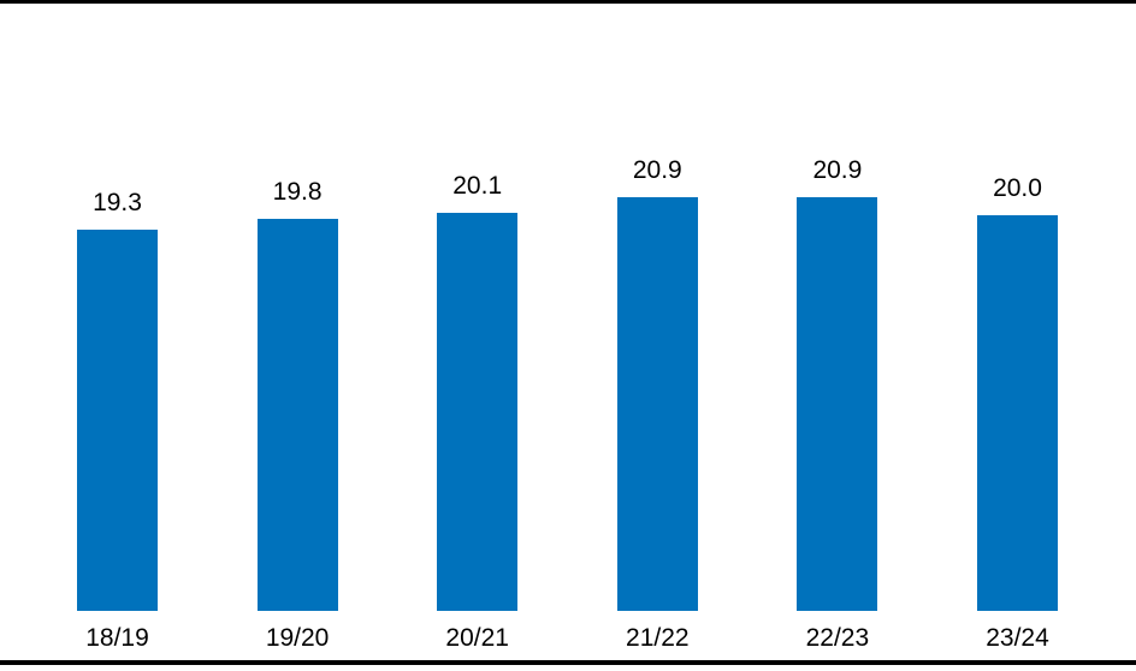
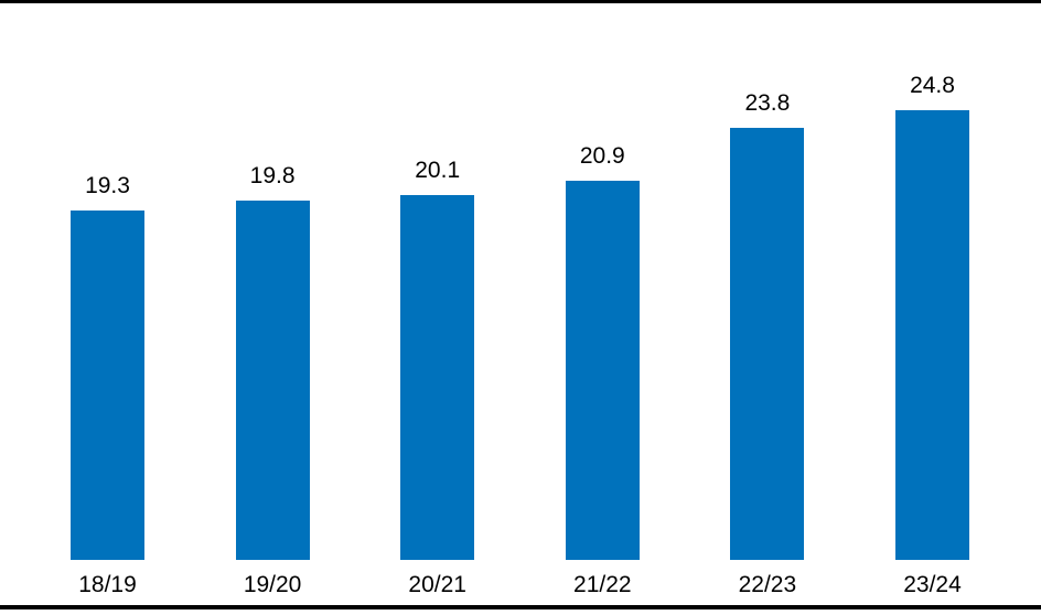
22/23: 20.9 -> 23.8
23/24: 20.0 -> 24.8
